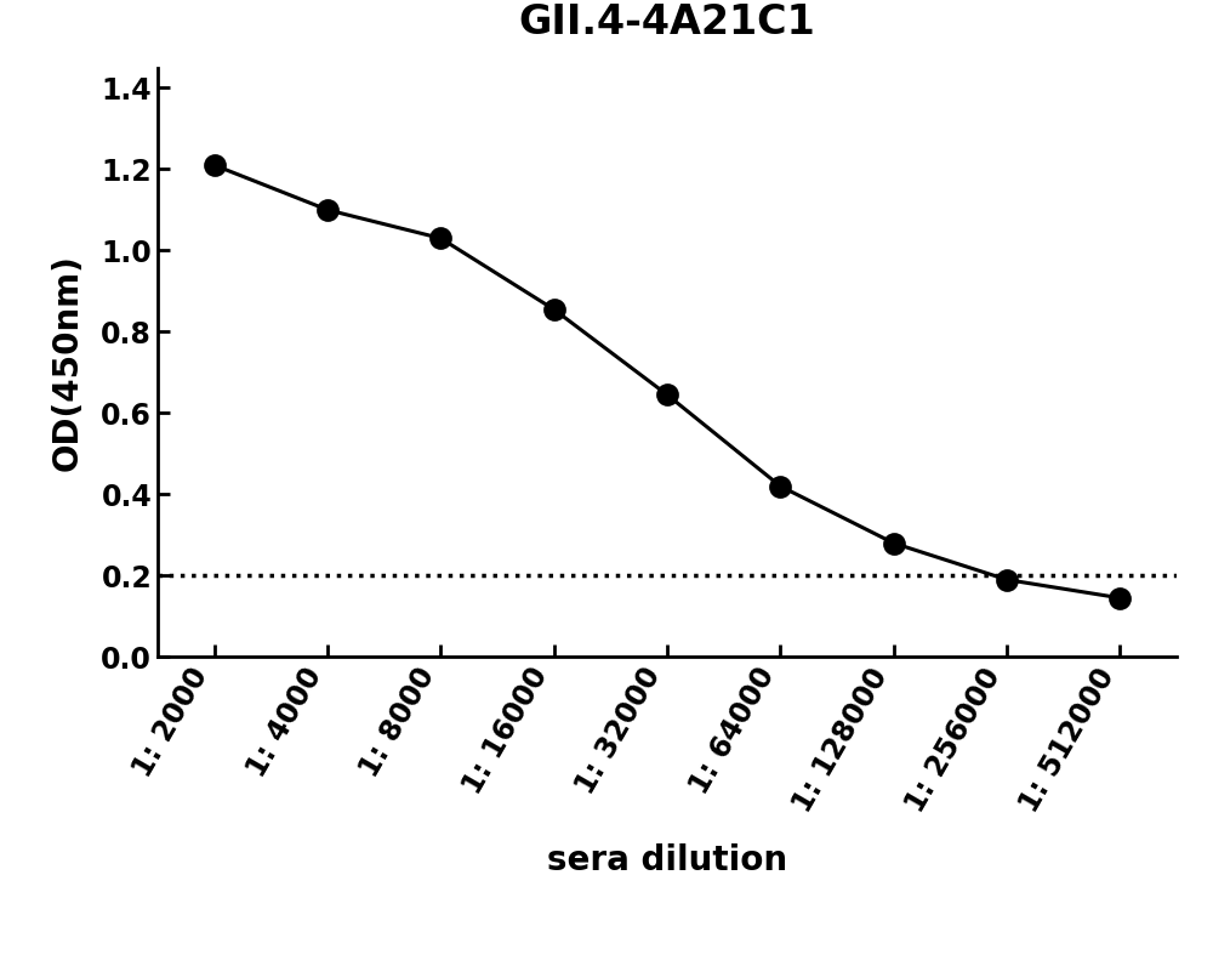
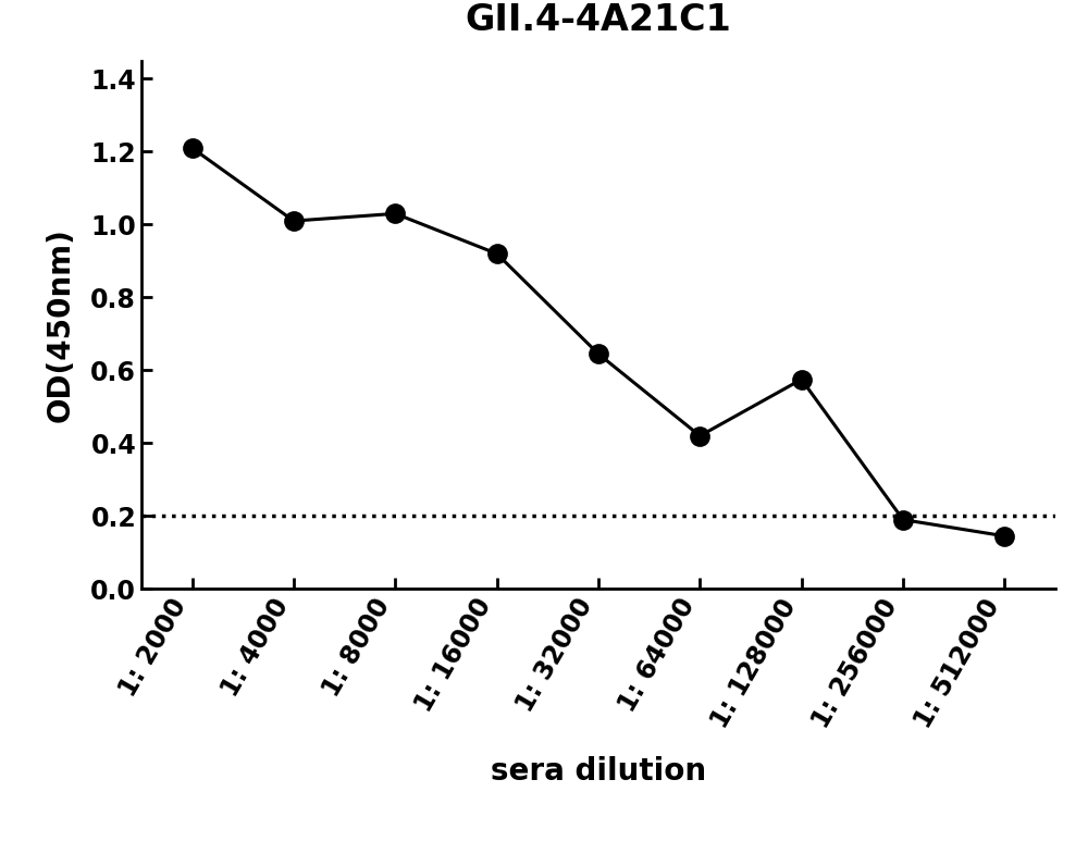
1: 4000: 1.100 -> 1.010
1: 16000: 0.855 -> 0.920
1: 128000: 0.280 -> 0.575
